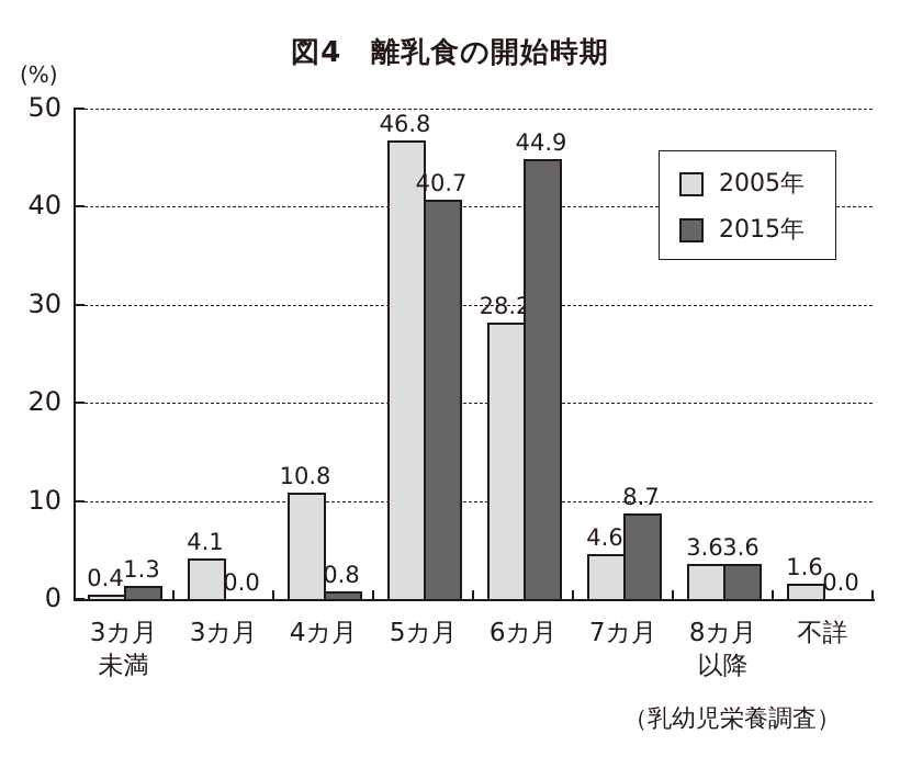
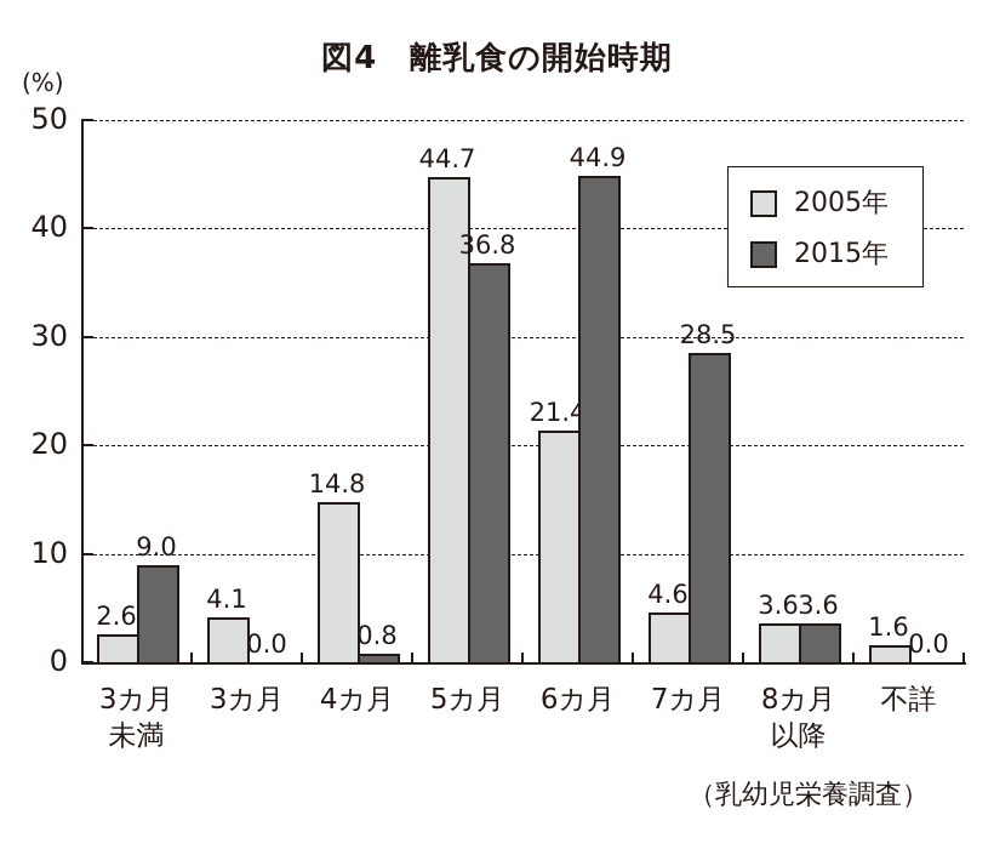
2005年/3カ月未満: 0.4 -> 2.6
2015年/3カ月未満: 1.3 -> 9.0
2005年/4カ月: 10.8 -> 14.8
2005年/5カ月: 46.8 -> 44.7
2015年/5カ月: 40.7 -> 36.8
2005年/6カ月: 28.2 -> 21.4
2015年/7カ月: 8.7 -> 28.5
